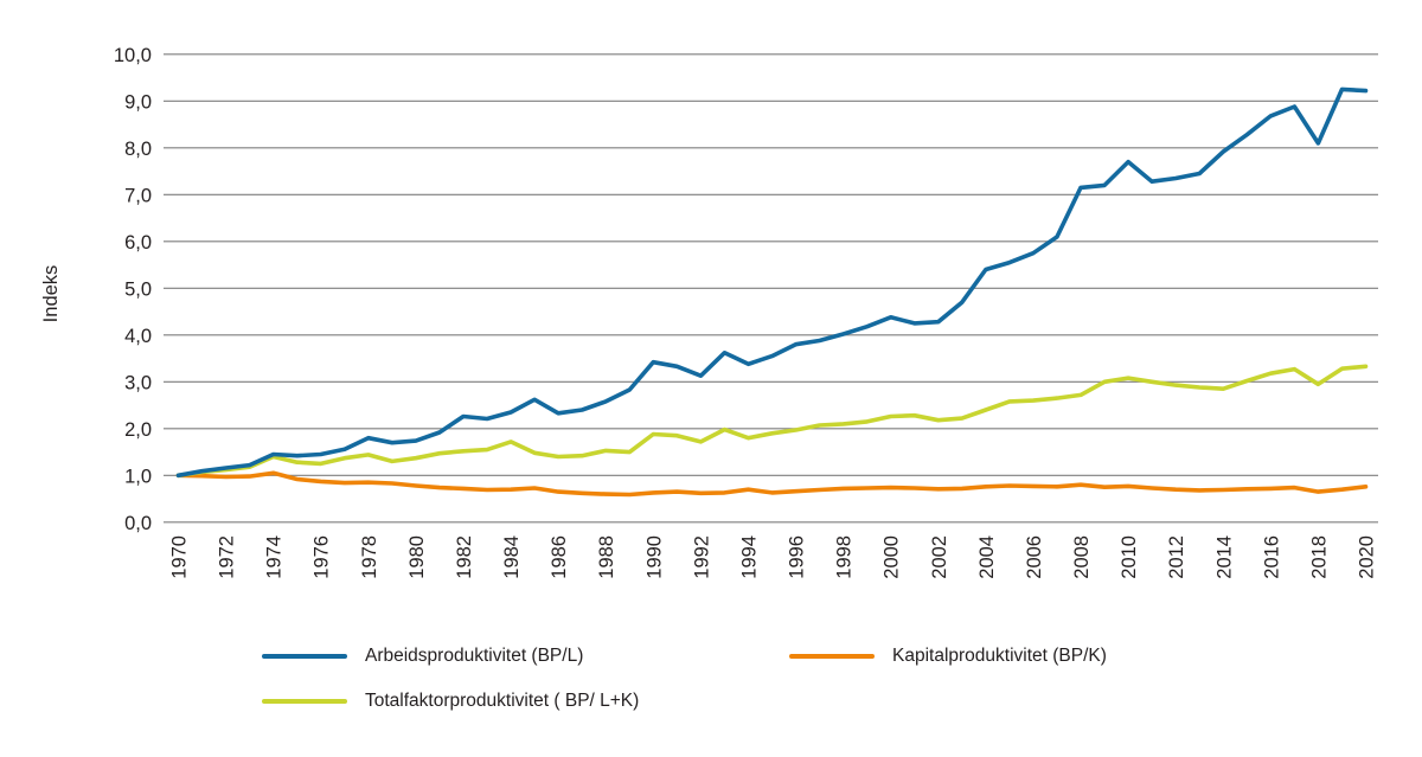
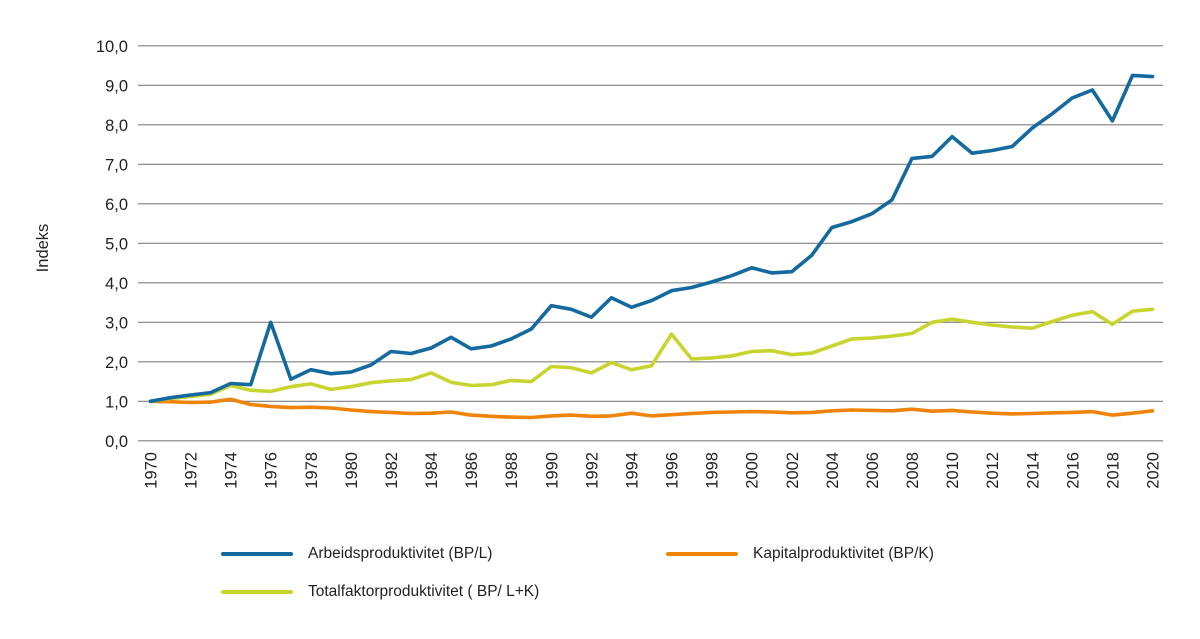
Arbeidsproduktivitet (BP/L)/1976: 1,4 -> 3,0
Totalfaktorproduktivitet ( BP/ L+K)/1996: 2,0 -> 2,7
